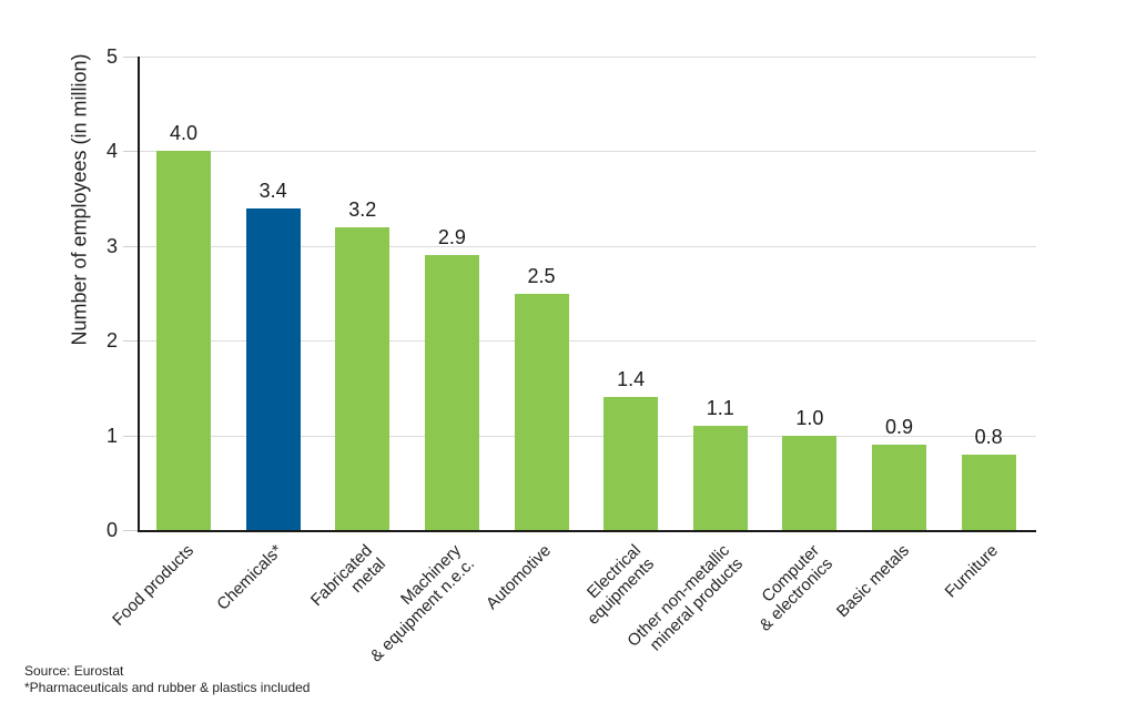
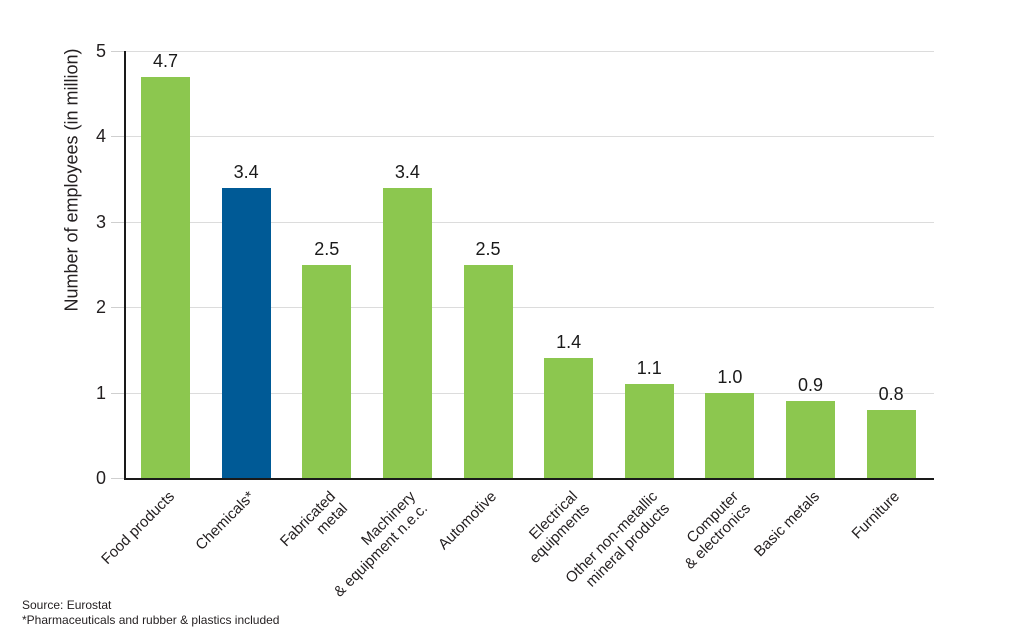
Food products: 4.0 -> 4.7
Fabricated metal: 3.2 -> 2.5
Machinery & equipment n.e.c.: 2.9 -> 3.4
